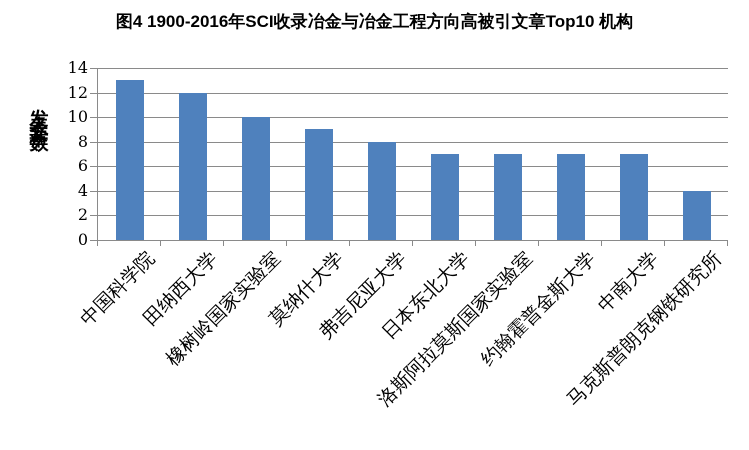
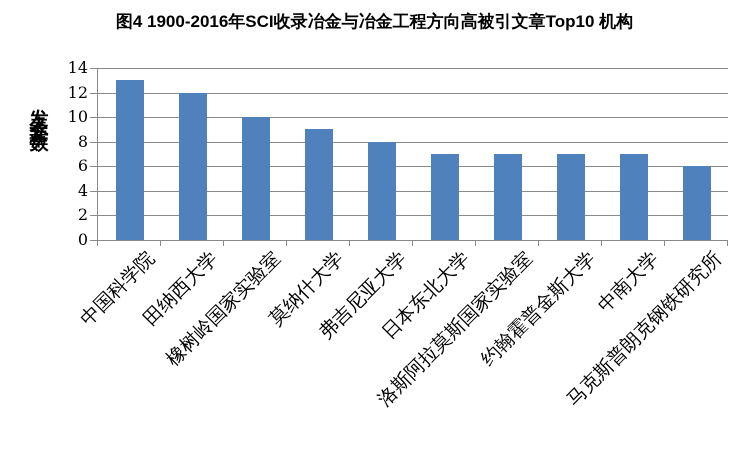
马克斯普朗克钢铁研究所: 4 -> 6
